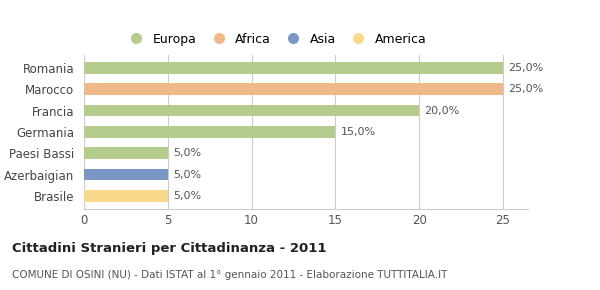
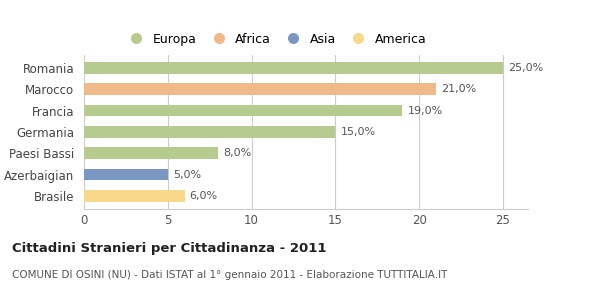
Marocco: 25,0% -> 21,0%
Francia: 20,0% -> 19,0%
Paesi Bassi: 5,0% -> 8,0%
Brasile: 5,0% -> 6,0%
